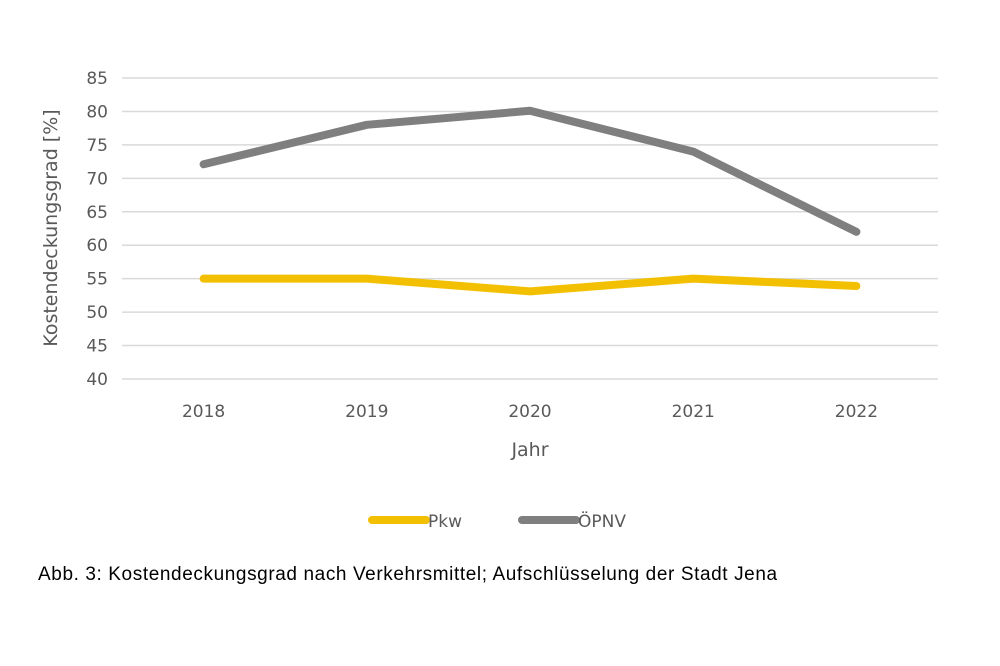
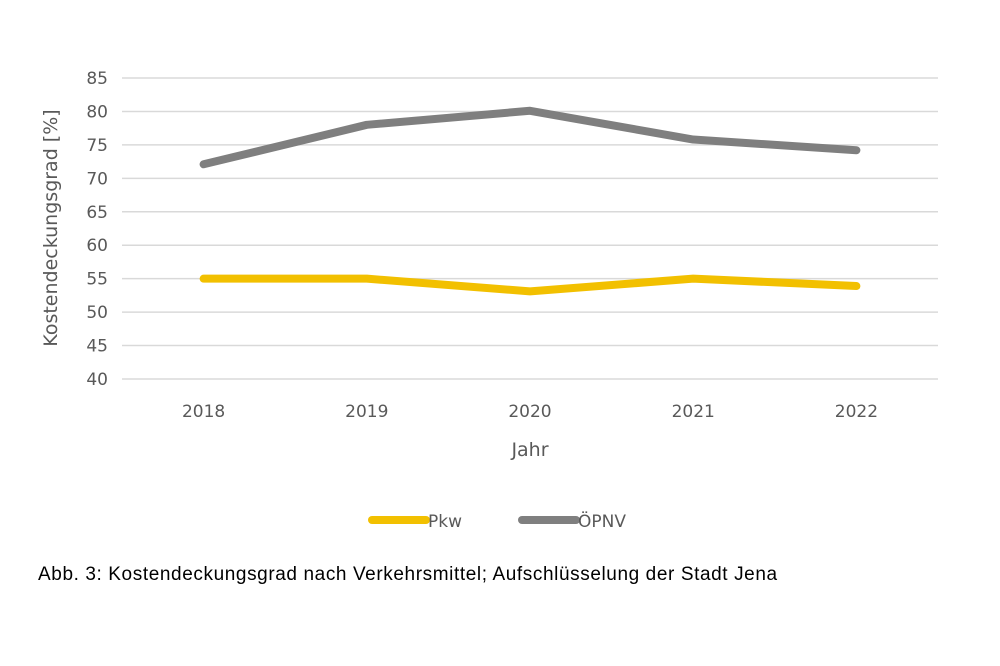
ÖPNV/2021: 74 -> 76
ÖPNV/2022: 62 -> 74
